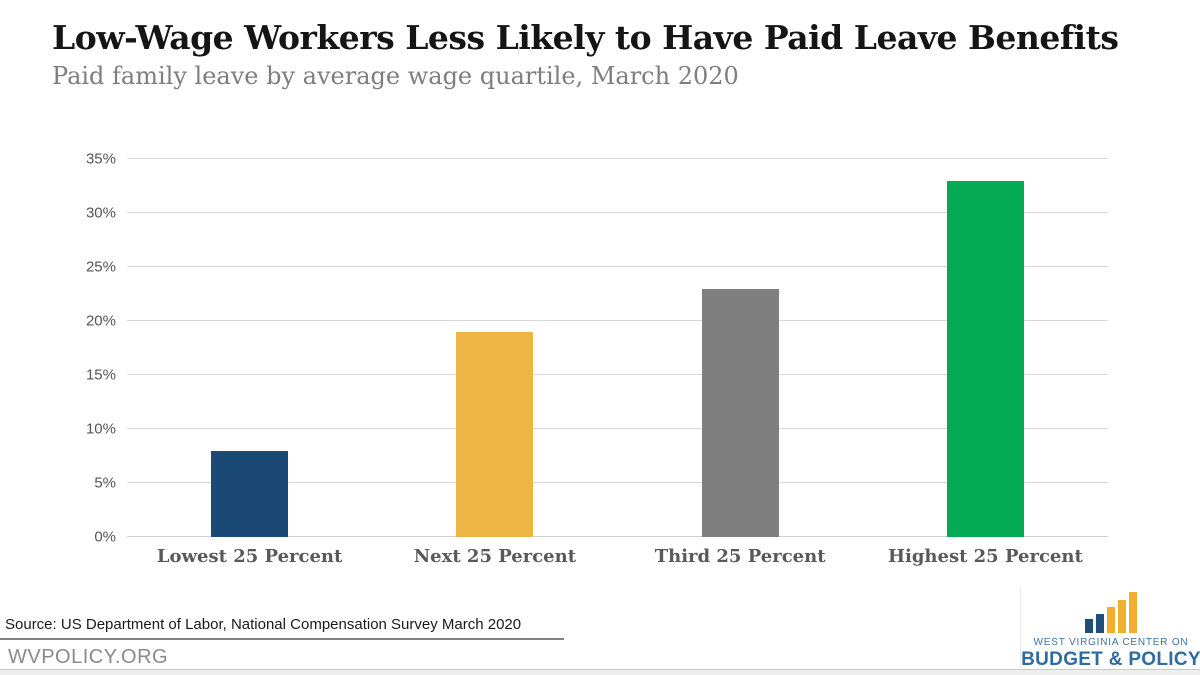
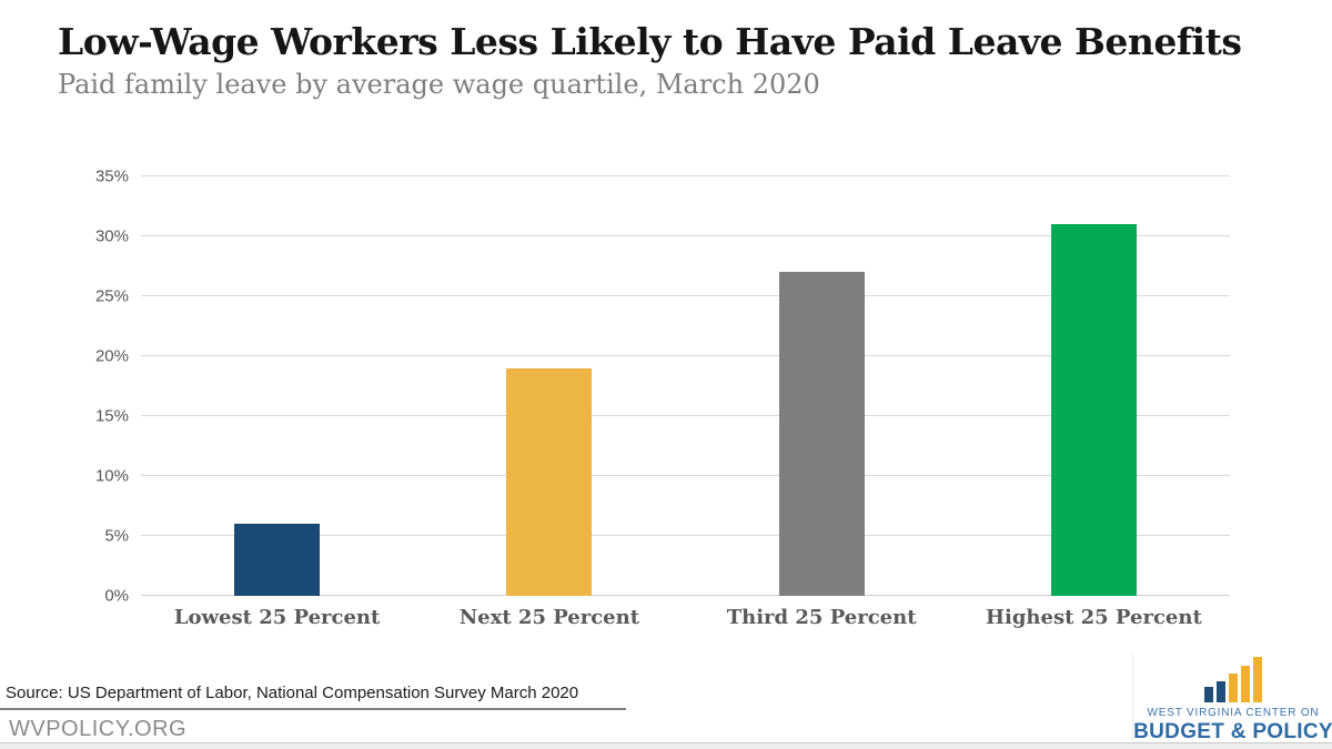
Lowest 25 Percent: 8% -> 6%
Third 25 Percent: 23% -> 27%
Highest 25 Percent: 33% -> 31%
